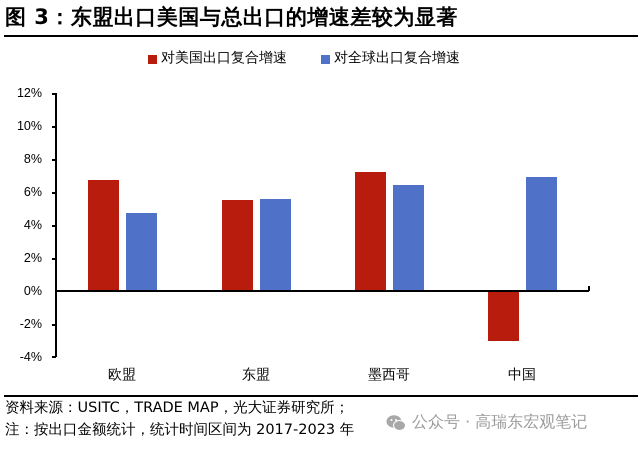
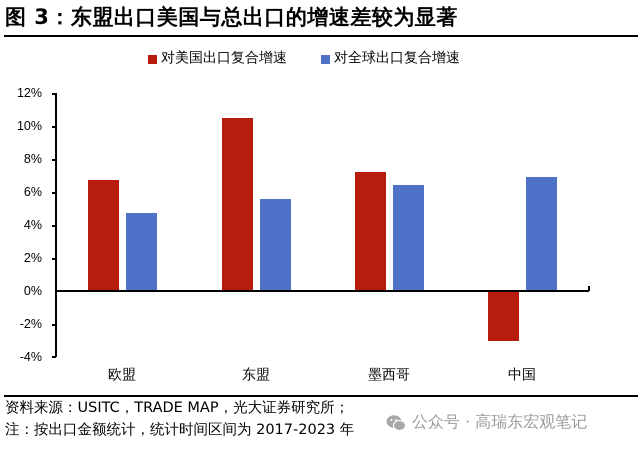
对美国出口复合增速/东盟: 5.5% -> 10.5%
